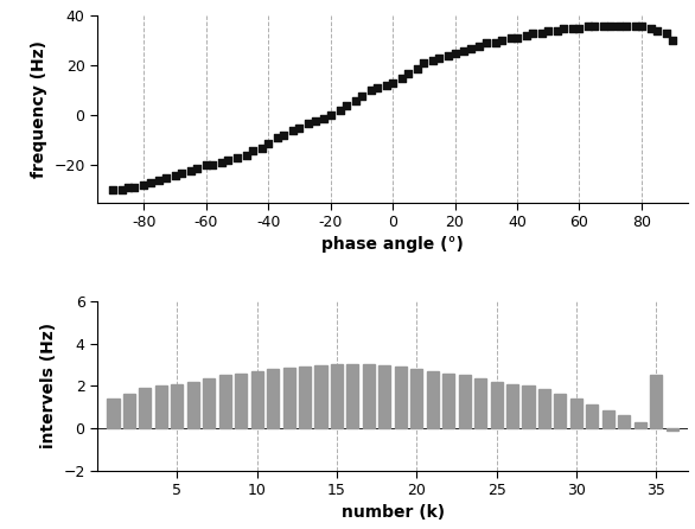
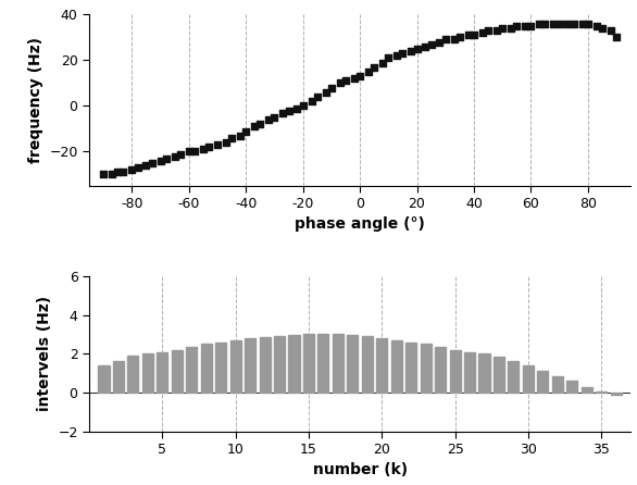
35: 2.5 -> 0.1
